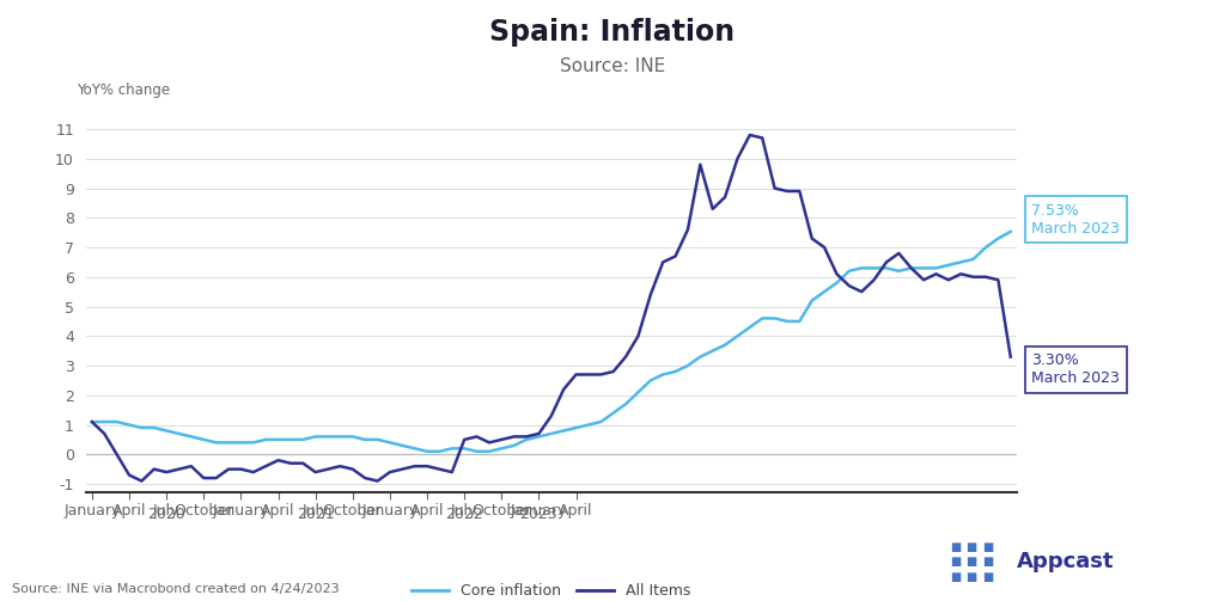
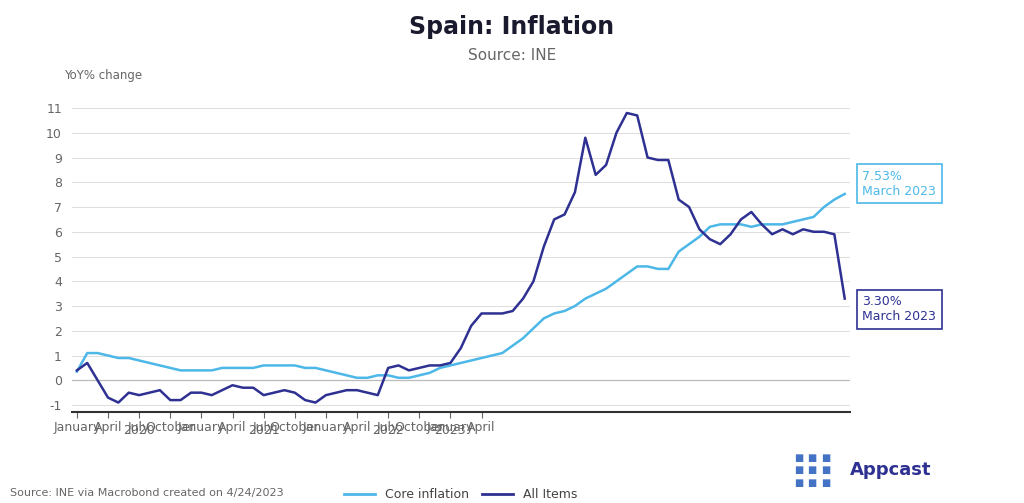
Core inflation/January: 1.10 -> 0.35
All Items/January: 1.1 -> 0.4
